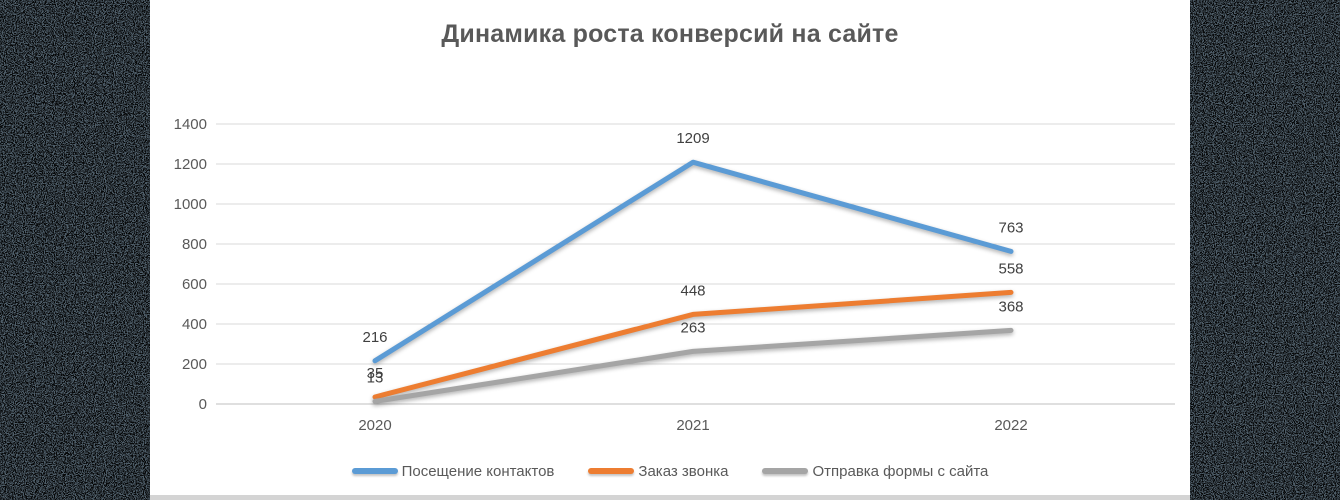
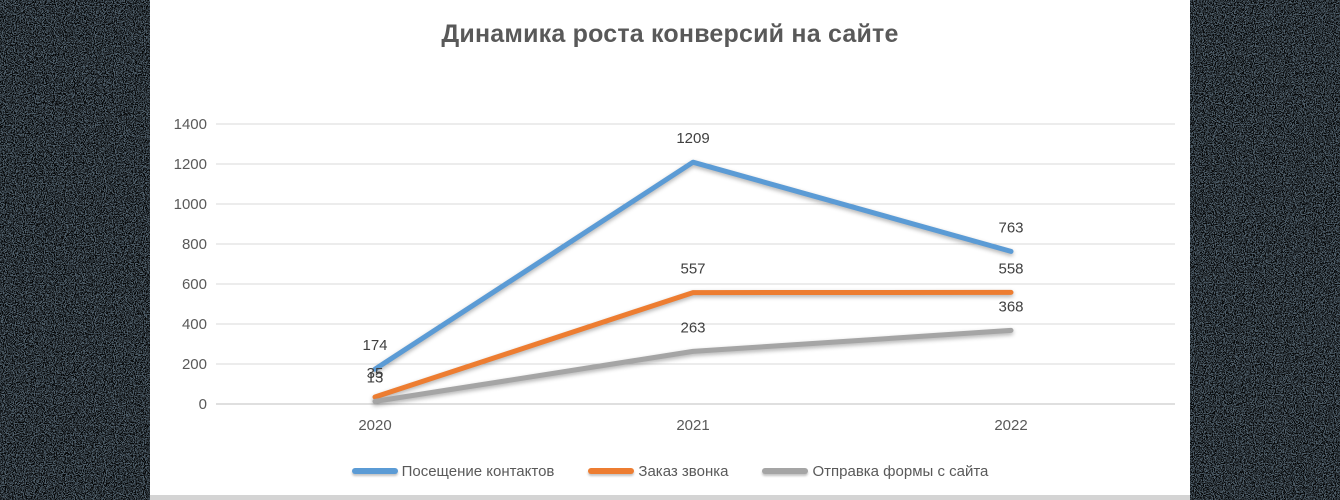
Посещение контактов/2020: 216 -> 174
Заказ звонка/2021: 448 -> 557
